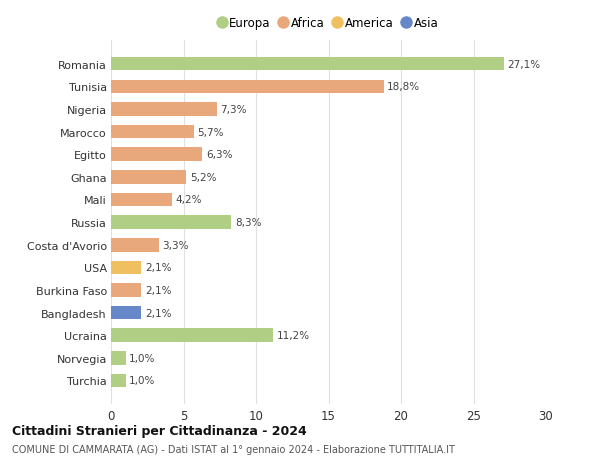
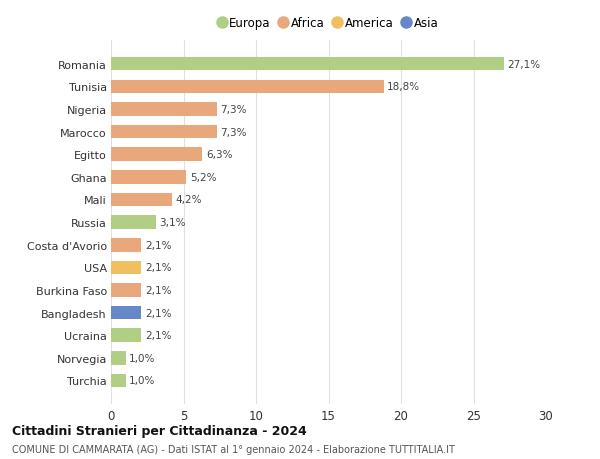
Marocco: 5,7% -> 7,3%
Russia: 8,3% -> 3,1%
Costa d'Avorio: 3,3% -> 2,1%
Ucraina: 11,2% -> 2,1%
